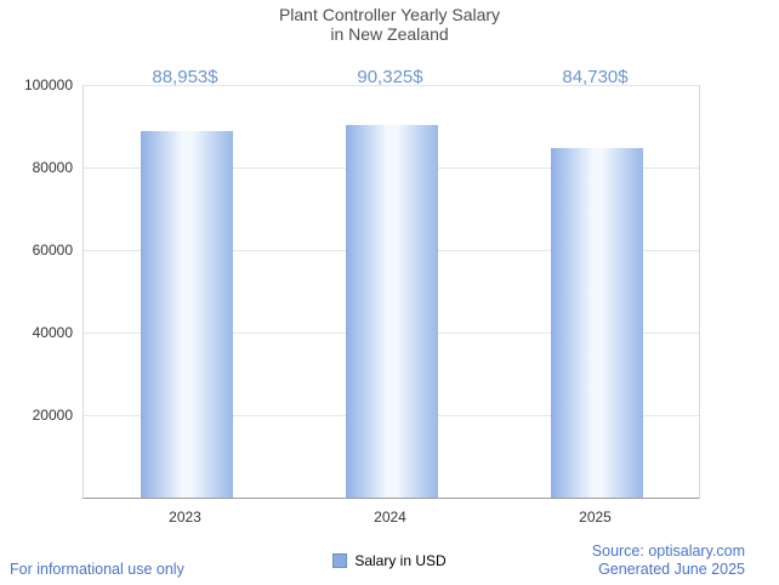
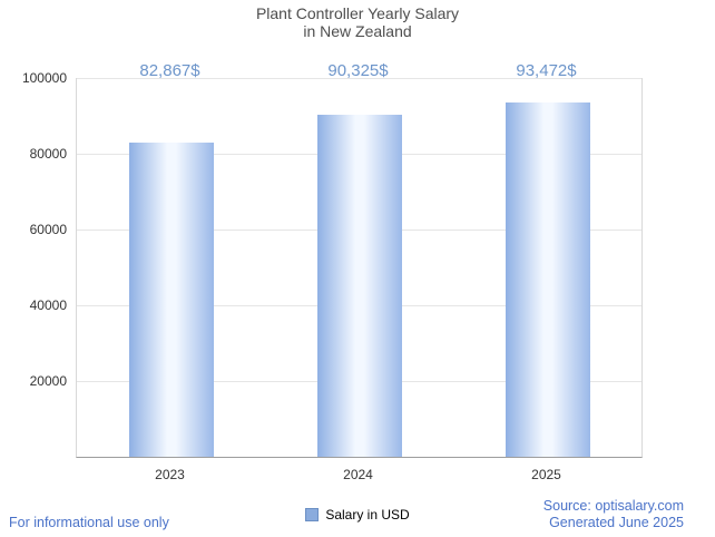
2023: 88,953 -> 82,867
2025: 84,730 -> 93,472
